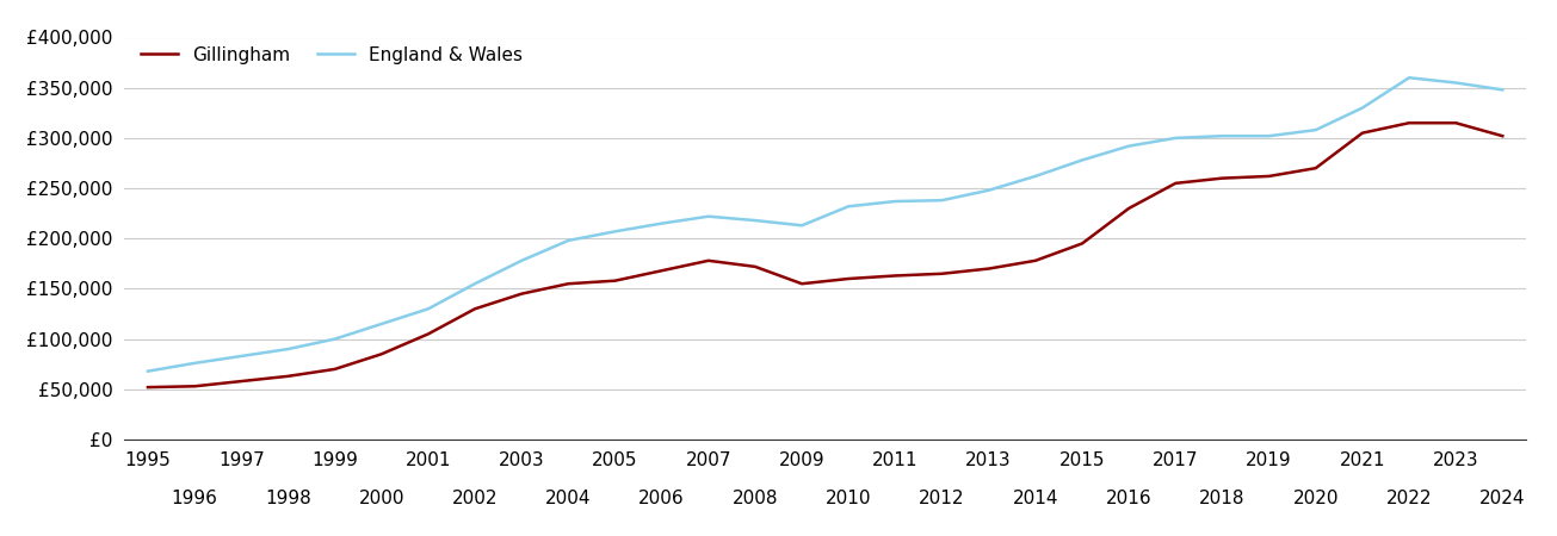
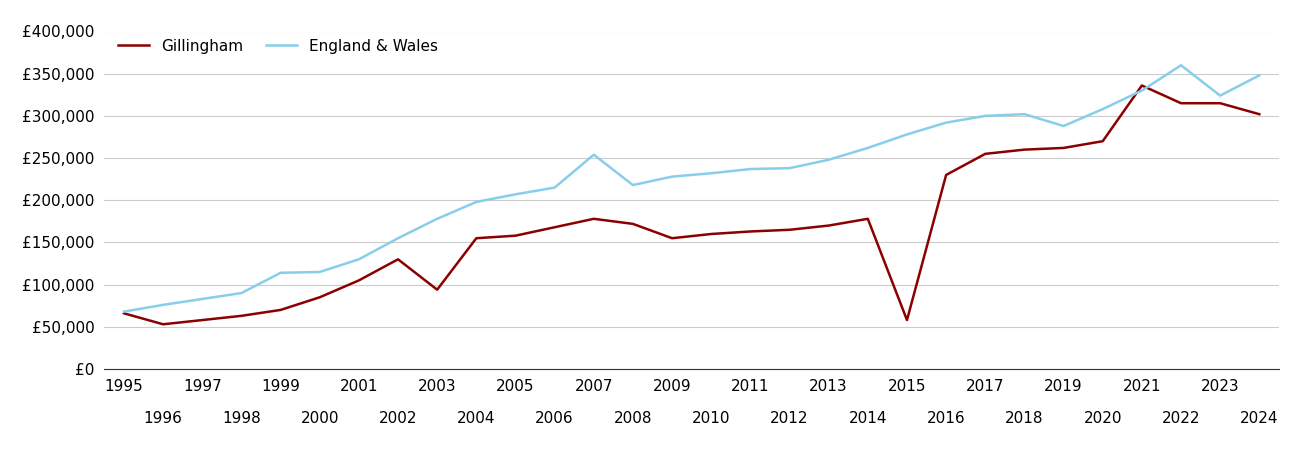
Gillingham/1995: £52,000 -> £66,000
England & Wales/1999: £100,000 -> £114,000
Gillingham/2003: £145,000 -> £94,000
England & Wales/2007: £222,000 -> £254,000
England & Wales/2009: £213,000 -> £228,000
Gillingham/2015: £195,000 -> £58,000
England & Wales/2019: £302,000 -> £288,000
Gillingham/2021: £305,000 -> £336,000
England & Wales/2023: £355,000 -> £324,000
